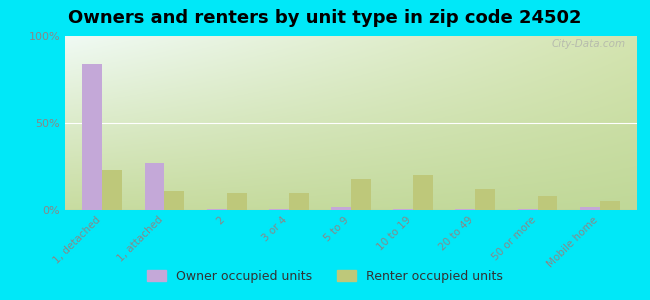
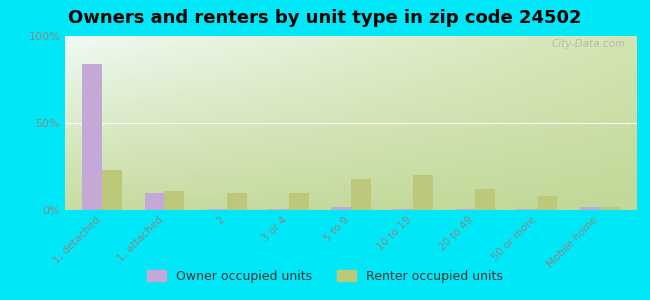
Owner occupied units/1, attached: 27% -> 10%
Renter occupied units/Mobile home: 5% -> 2%
